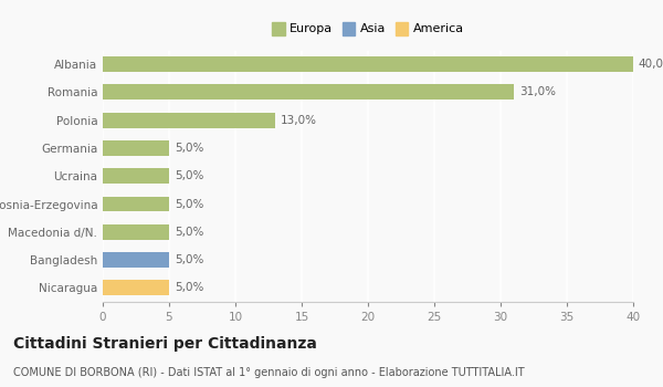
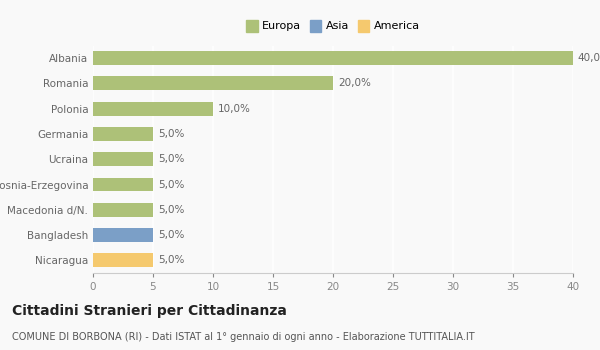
Romania: 31,0% -> 20,0%
Polonia: 13,0% -> 10,0%
